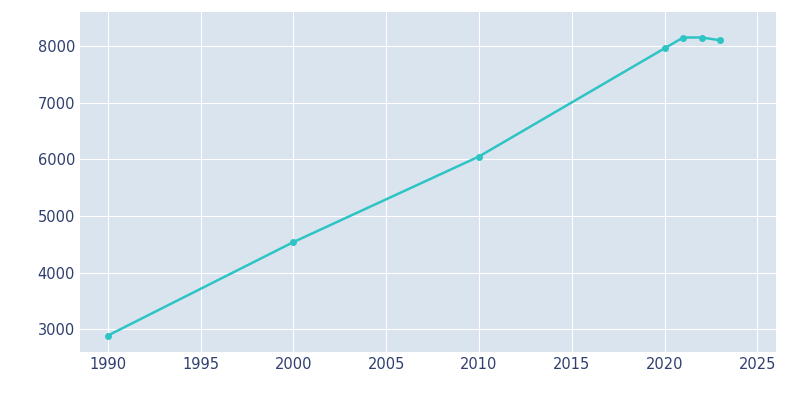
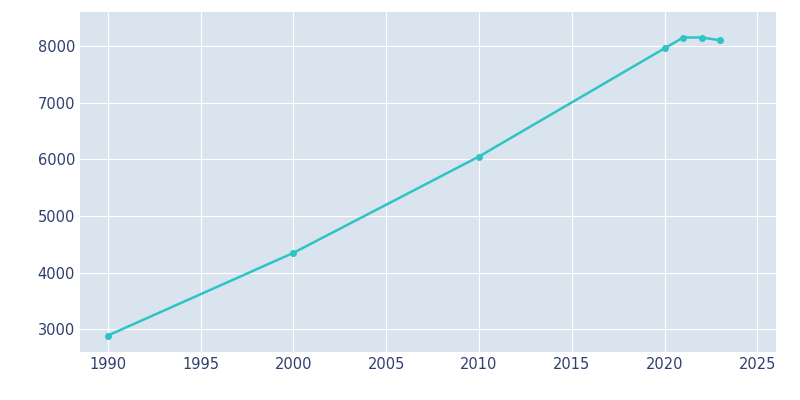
2000: 4540 -> 4350
